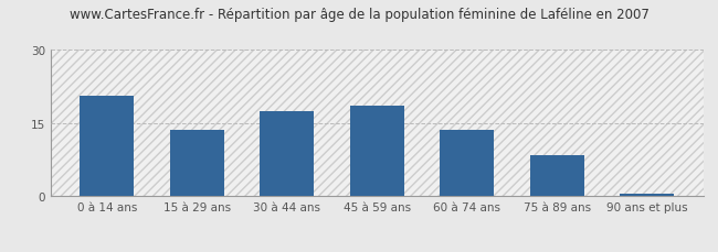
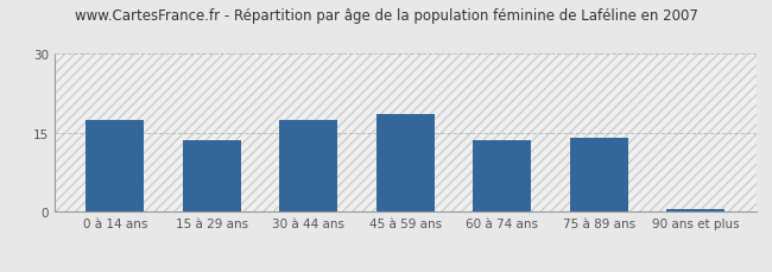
0 à 14 ans: 20.5 -> 17.5
75 à 89 ans: 8.5 -> 14.0
